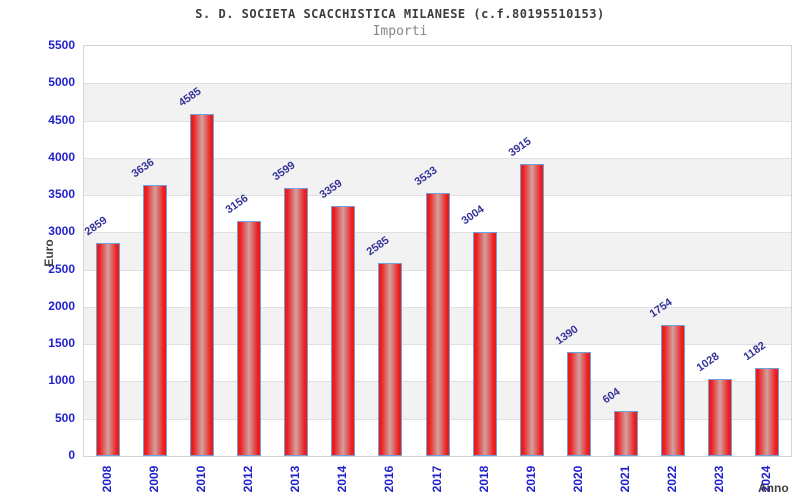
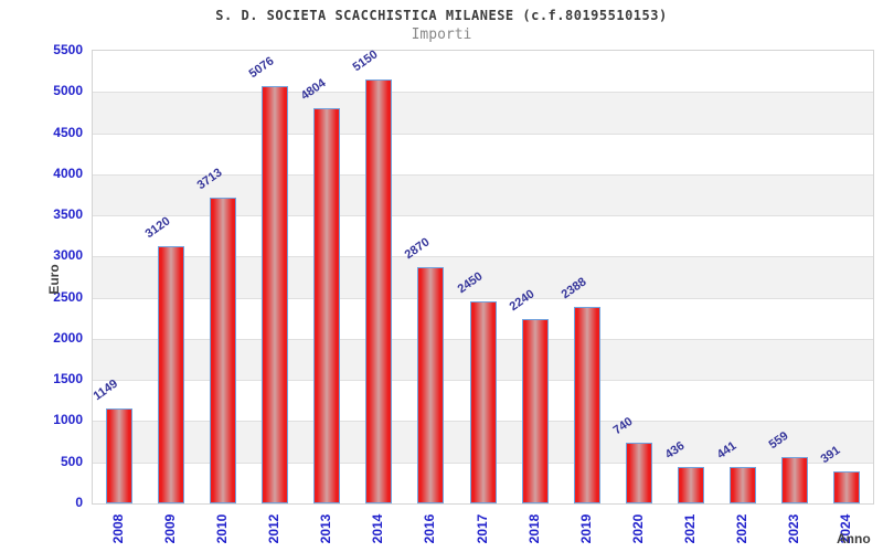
2008: 2859 -> 1149
2009: 3636 -> 3120
2010: 4585 -> 3713
2012: 3156 -> 5076
2013: 3599 -> 4804
2014: 3359 -> 5150
2016: 2585 -> 2870
2017: 3533 -> 2450
2018: 3004 -> 2240
2019: 3915 -> 2388
2020: 1390 -> 740
2021: 604 -> 436
2022: 1754 -> 441
2023: 1028 -> 559
2024: 1182 -> 391
